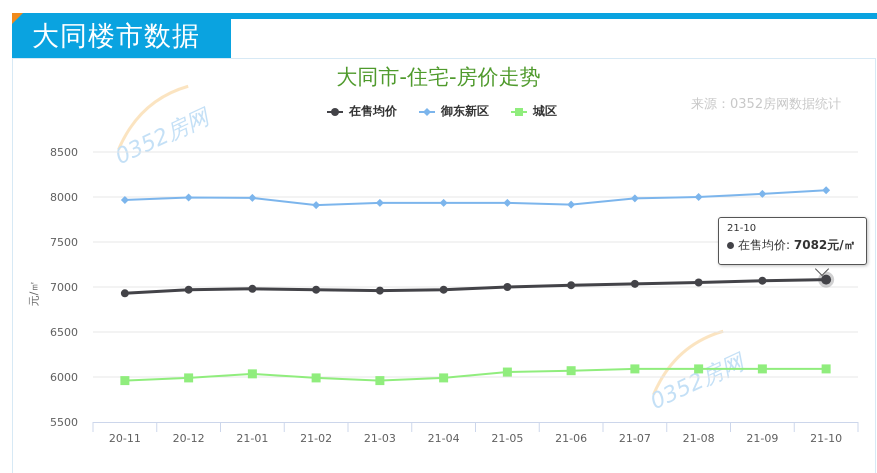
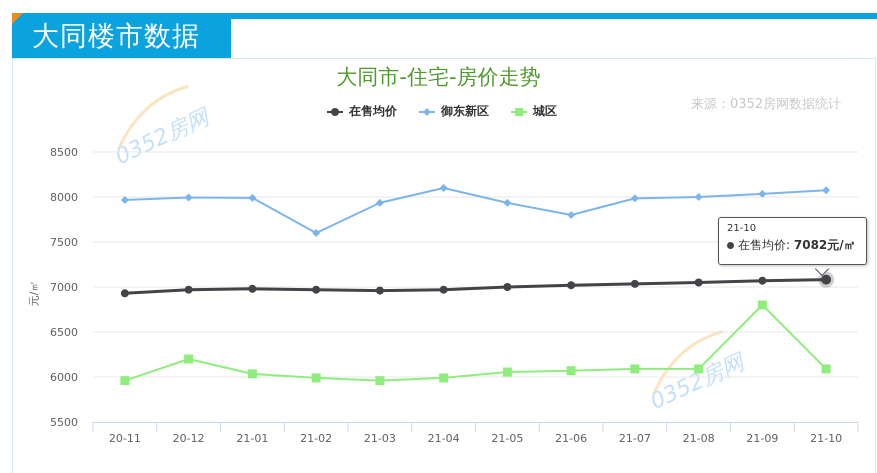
城区/20-12: 6000 -> 6200
御东新区/21-02: 7900 -> 7600
御东新区/21-04: 7900 -> 8100
御东新区/21-06: 7900 -> 7800
城区/21-09: 6100 -> 6800
